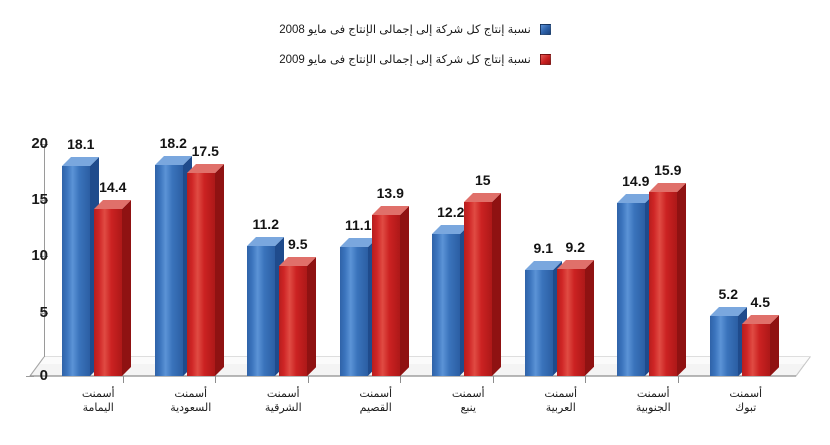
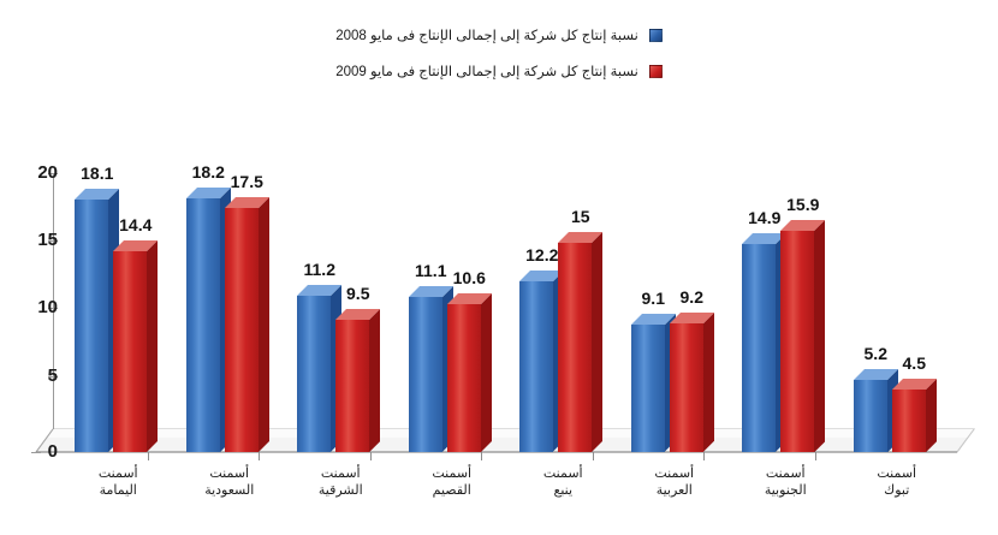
نسبة إنتاج كل شركة إلى إجمالى الإنتاج فى مايو 2009/أسمنت القصيم: 13.9 -> 10.6
